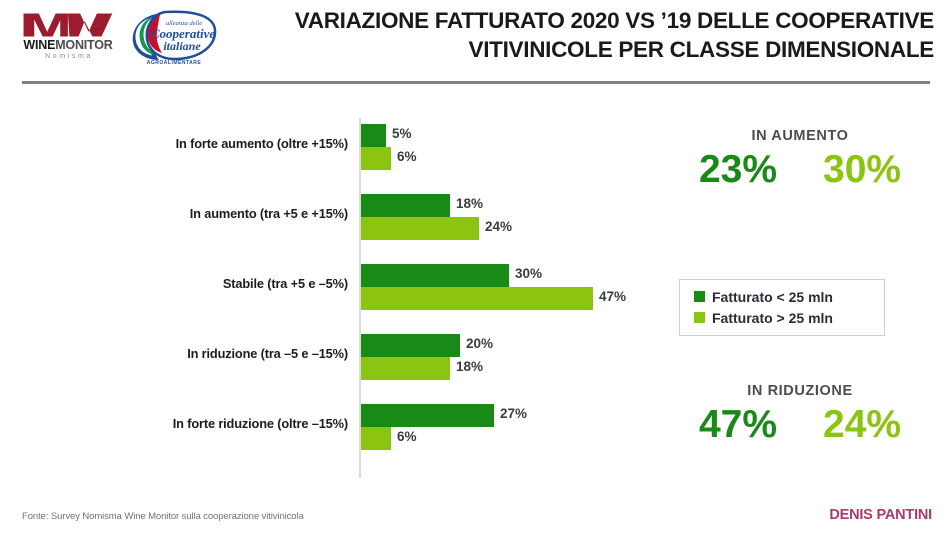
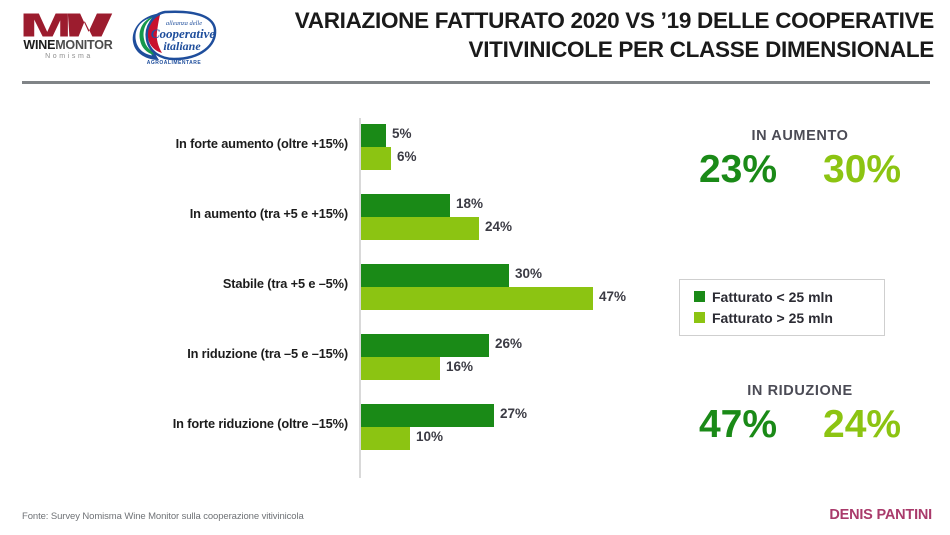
Fatturato < 25 mln/In riduzione (tra –5 e –15%): 20% -> 26%
Fatturato > 25 mln/In riduzione (tra –5 e –15%): 18% -> 16%
Fatturato > 25 mln/In forte riduzione (oltre –15%): 6% -> 10%
